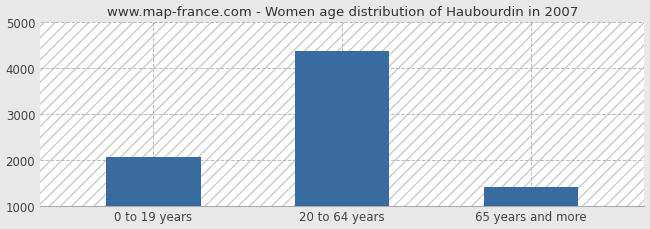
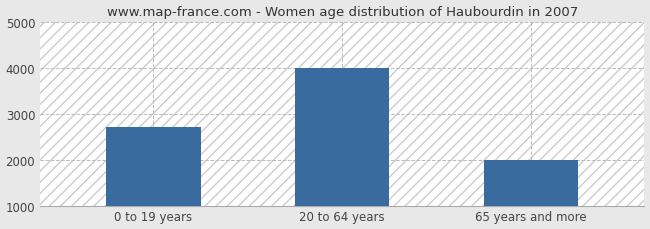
0 to 19 years: 2050 -> 2700
20 to 64 years: 4350 -> 4000
65 years and more: 1400 -> 2000
